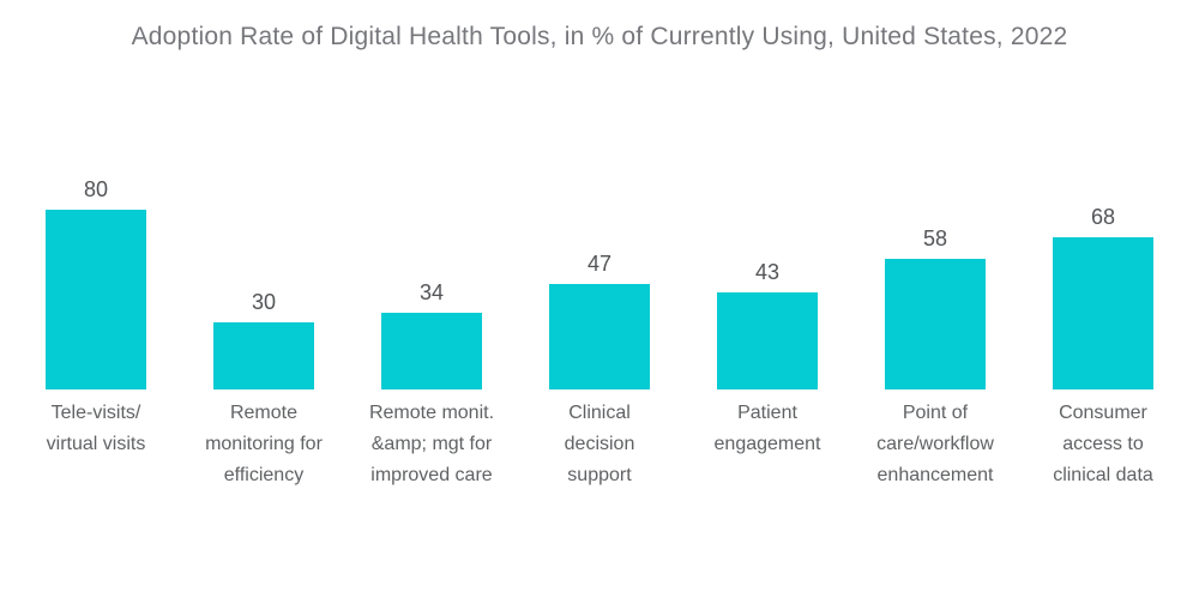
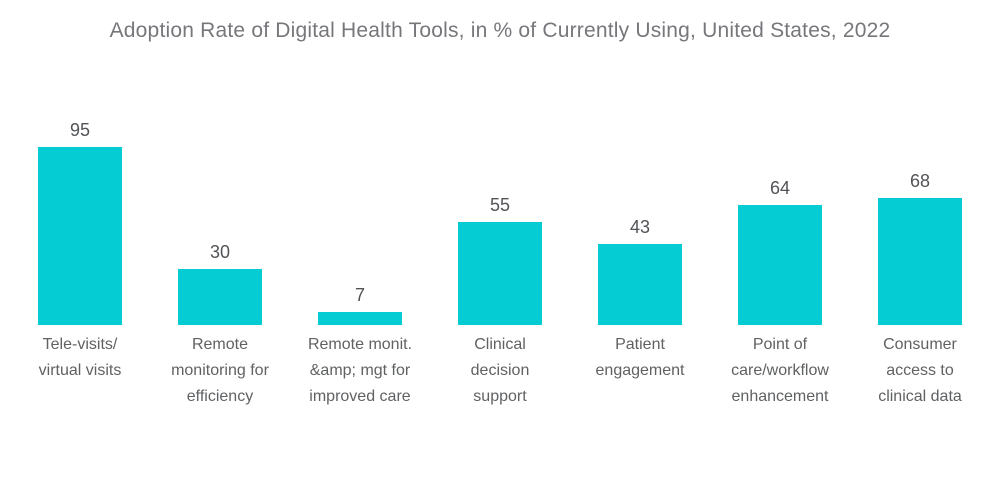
Tele-visits/ virtual visits: 80 -> 95
Remote monit. &amp; mgt for improved care: 34 -> 7
Clinical decision support: 47 -> 55
Point of care/workflow enhancement: 58 -> 64
